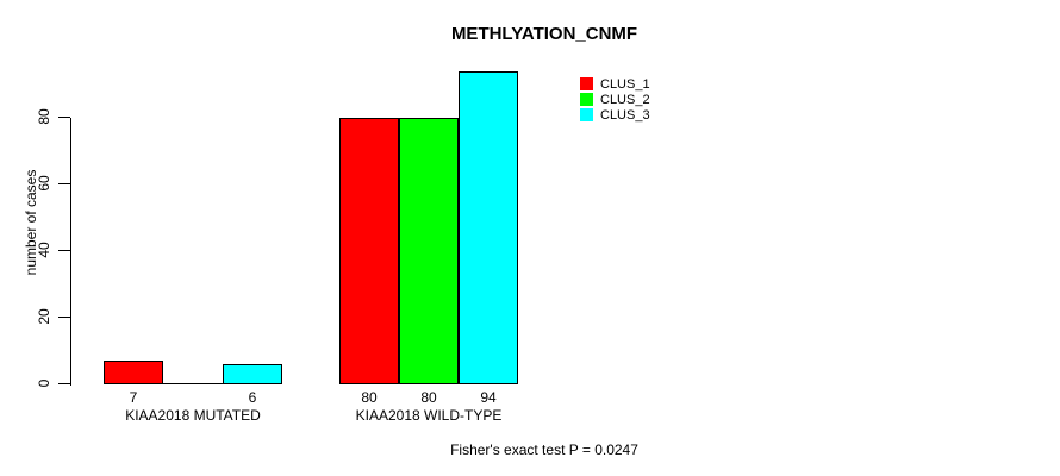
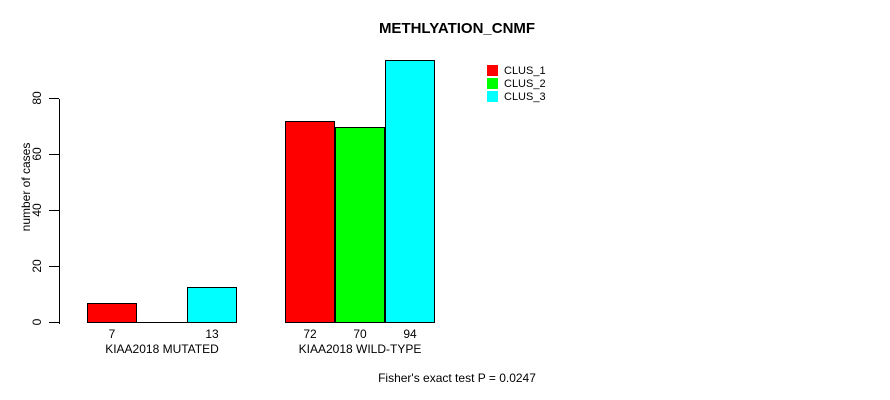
CLUS_3/KIAA2018 MUTATED: 6 -> 13
CLUS_1/KIAA2018 WILD-TYPE: 80 -> 72
CLUS_2/KIAA2018 WILD-TYPE: 80 -> 70
